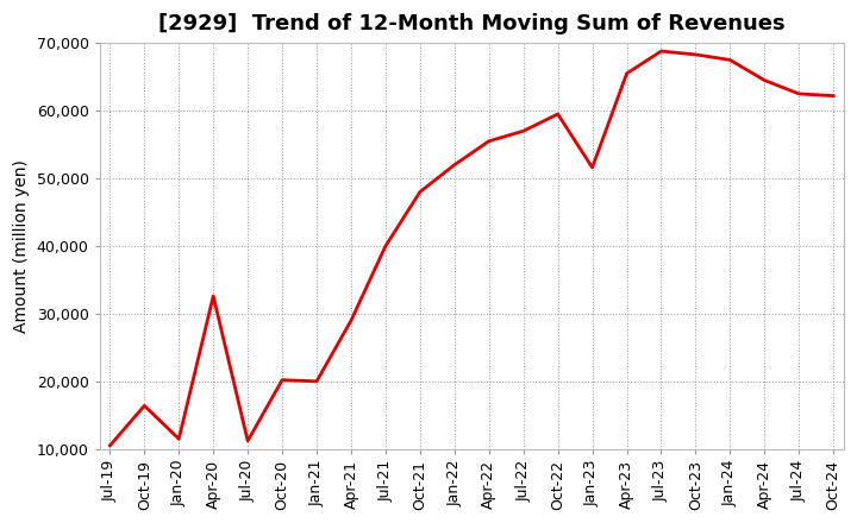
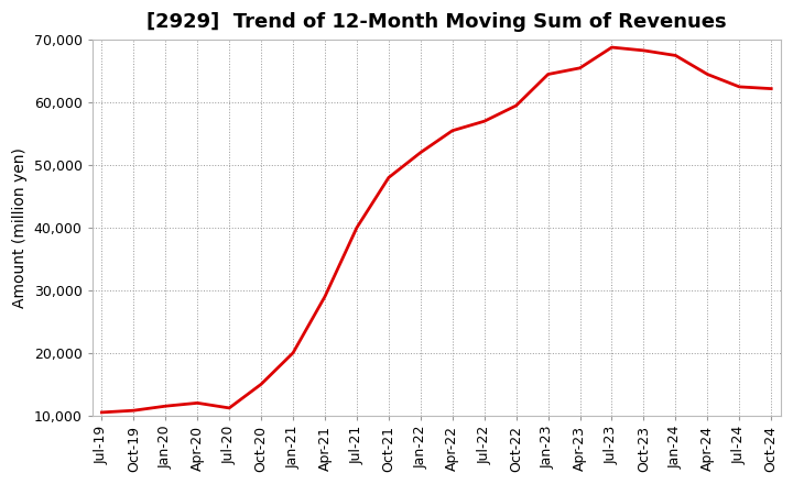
Oct-19: 16,400 -> 10,800
Apr-20: 32,600 -> 12,000
Oct-20: 20,200 -> 15,000
Jan-23: 51,600 -> 64,500
